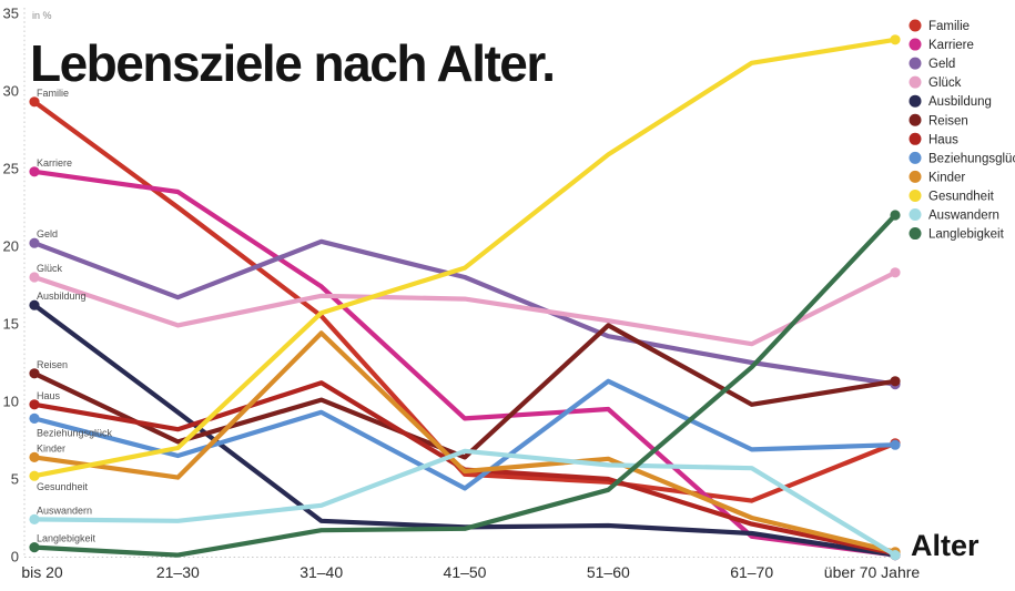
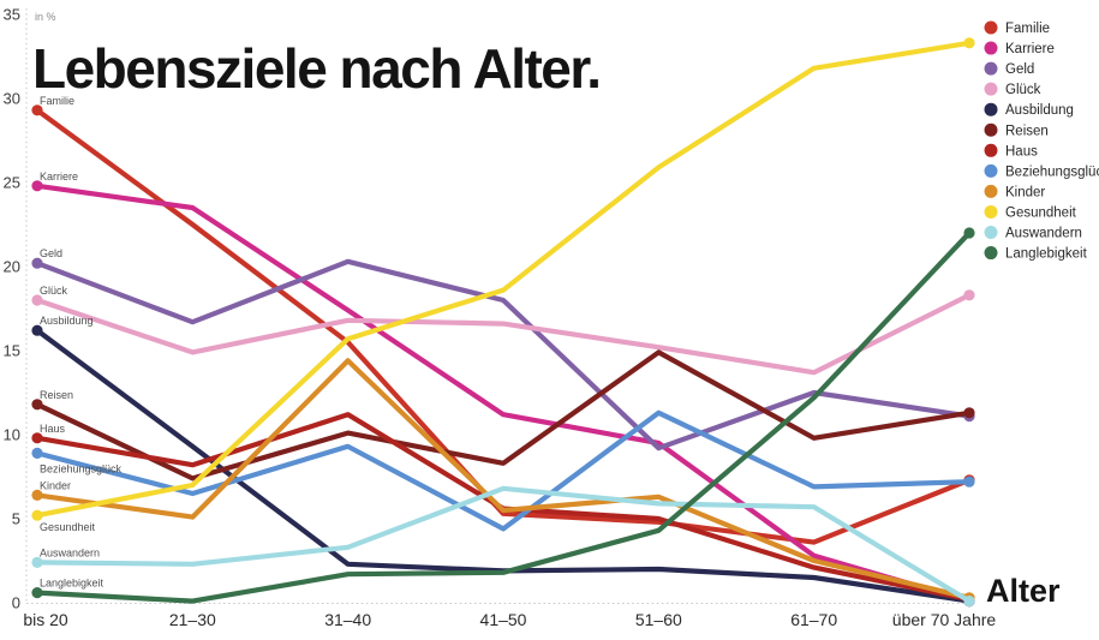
Karriere/41–50: 8.9 -> 11.2
Reisen/41–50: 6.4 -> 8.3
Geld/51–60: 14.2 -> 9.2
Karriere/61–70: 1.3 -> 2.8
